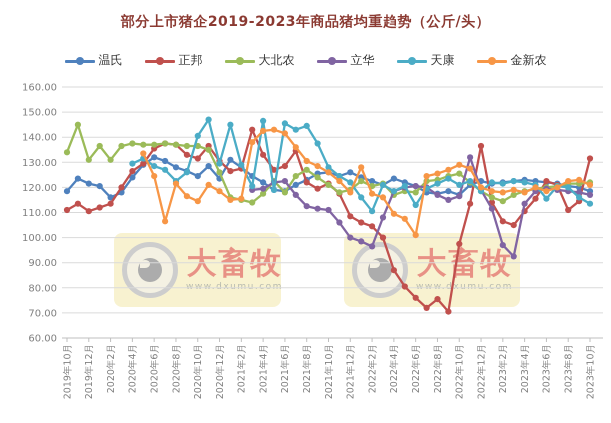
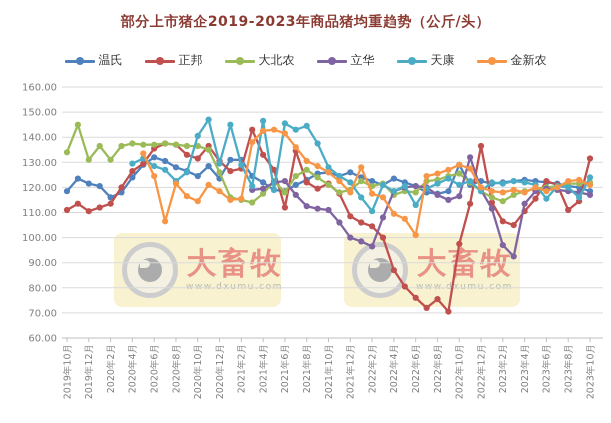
温氏/2021年2月: 128 -> 131
正邦/2021年6月: 128 -> 112
温氏/2022年10月: 117 -> 129
天康/2023年10月: 114 -> 124
